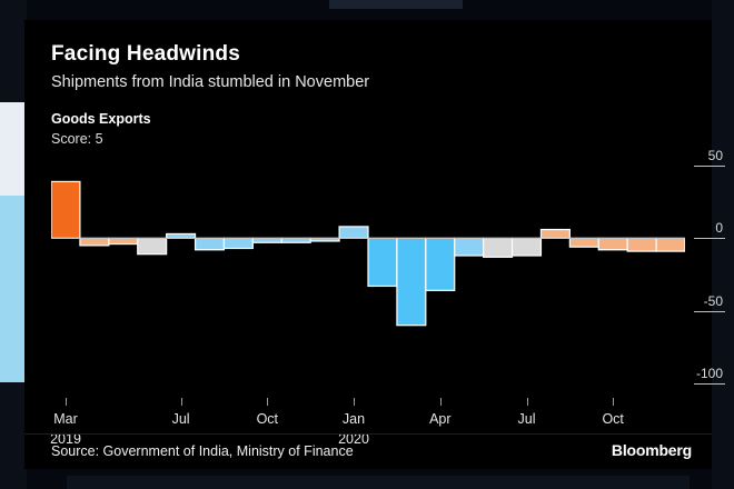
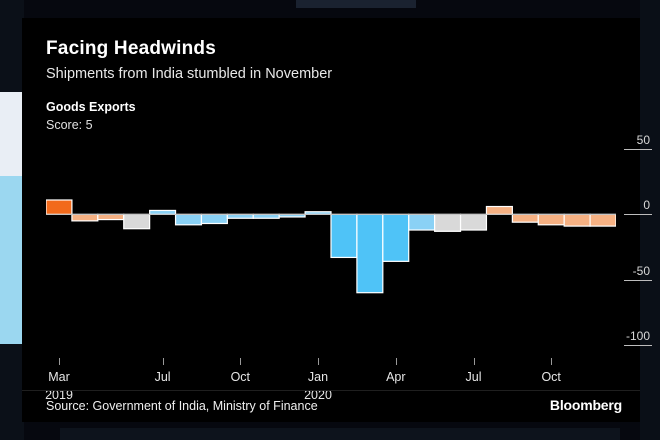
Mar 2019: 39 -> 11
Jan 2020: 8 -> 2
